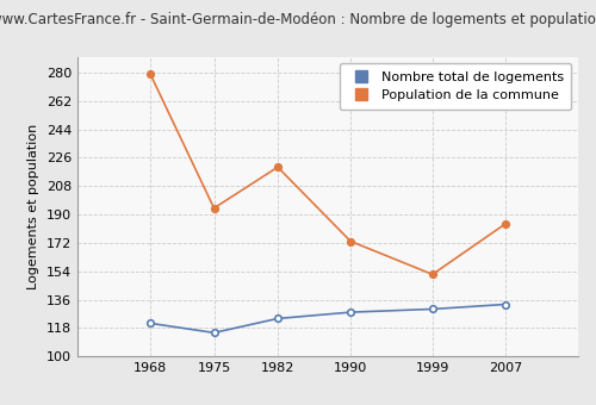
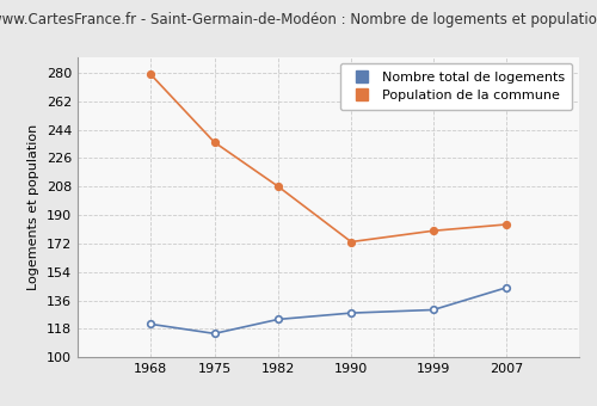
Population de la commune/1975: 194 -> 236
Population de la commune/1982: 220 -> 208
Population de la commune/1999: 152 -> 180
Nombre total de logements/2007: 133 -> 144
